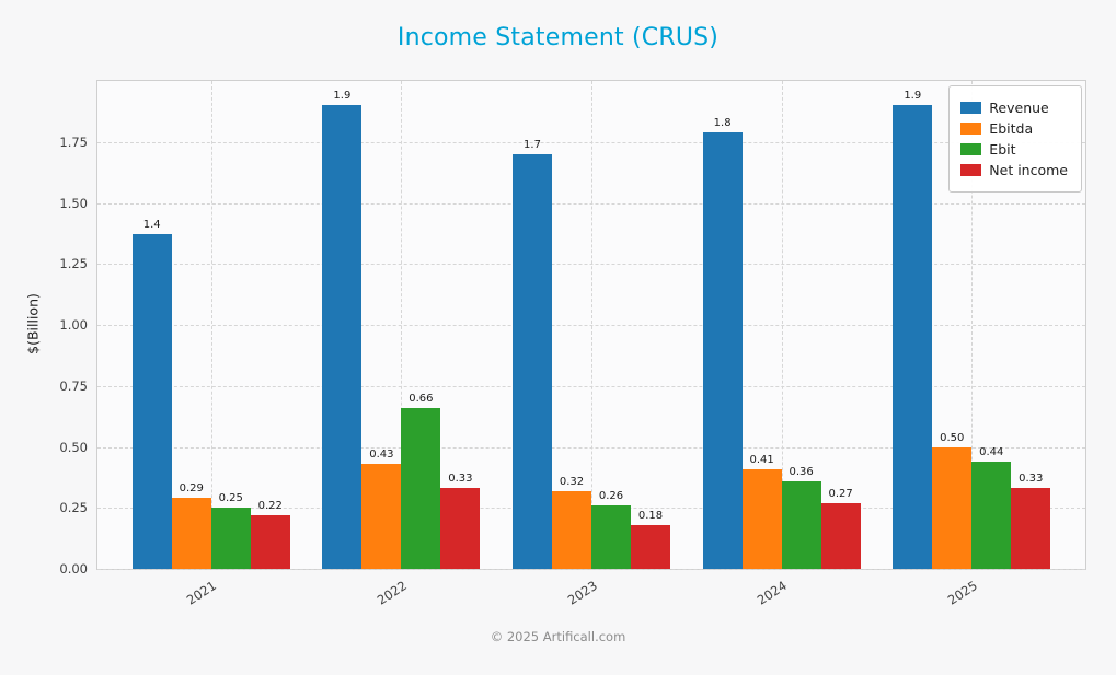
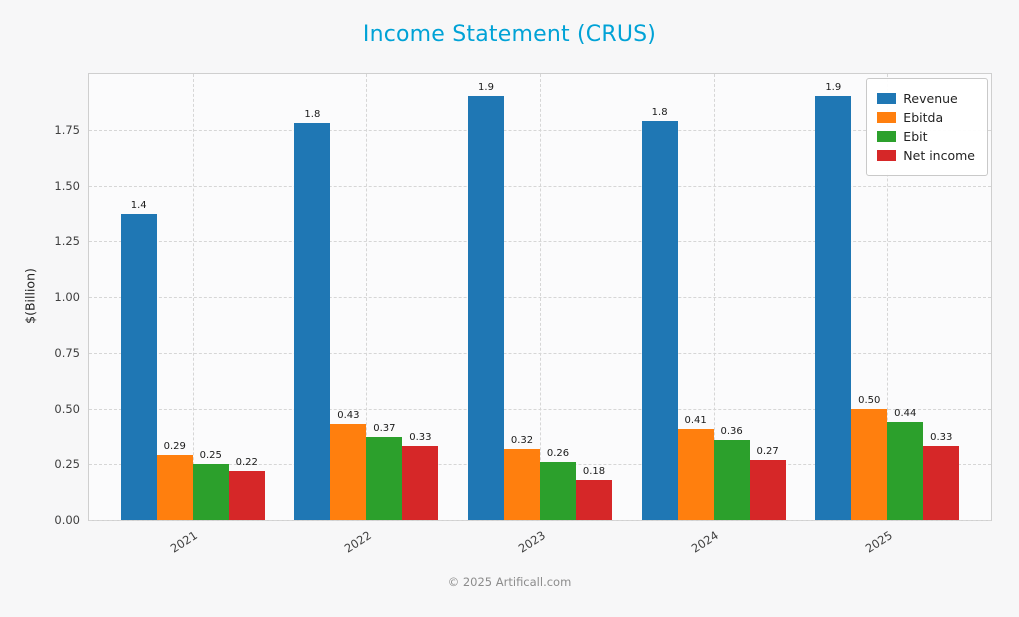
Revenue/2022: 1.9 -> 1.8
Ebit/2022: 0.66 -> 0.37
Revenue/2023: 1.7 -> 1.9
